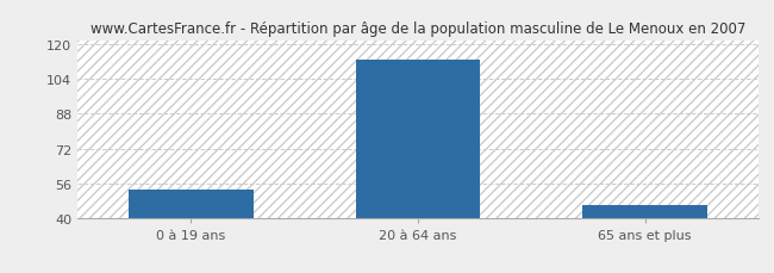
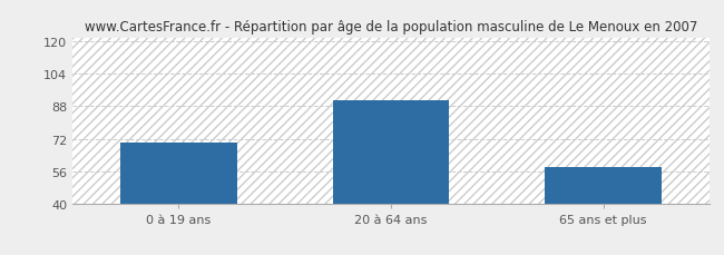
0 à 19 ans: 53 -> 70
20 à 64 ans: 113 -> 91
65 ans et plus: 46 -> 58
